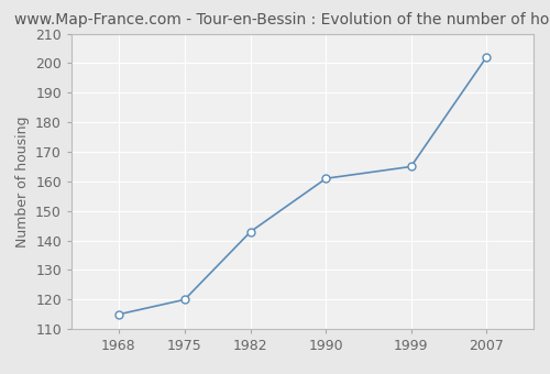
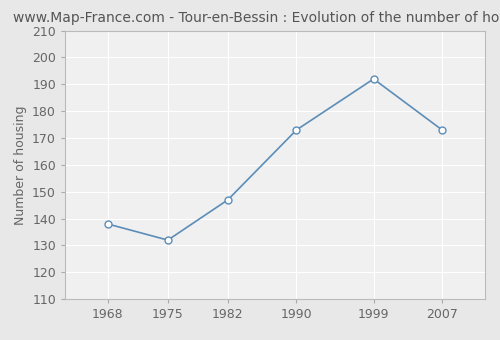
1968: 115 -> 138
1975: 120 -> 132
1982: 143 -> 147
1990: 161 -> 173
1999: 165 -> 192
2007: 202 -> 173
